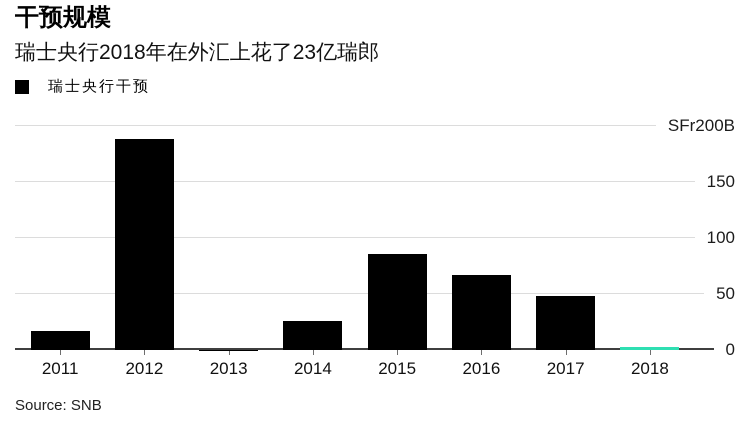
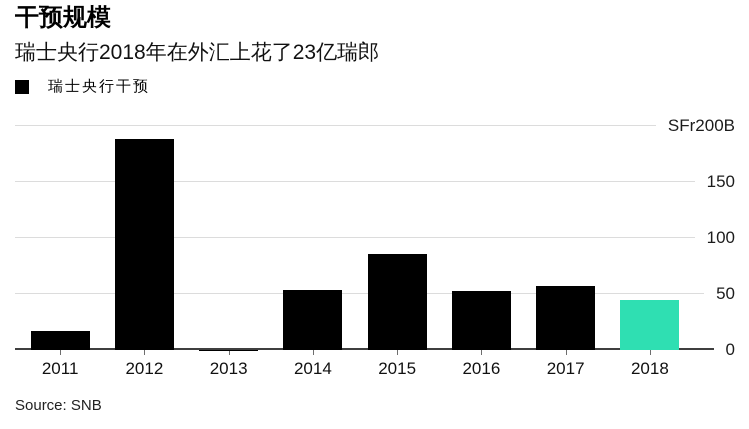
2014: 26 -> 54
2016: 67 -> 53
2017: 48 -> 57
2018: 2 -> 45
